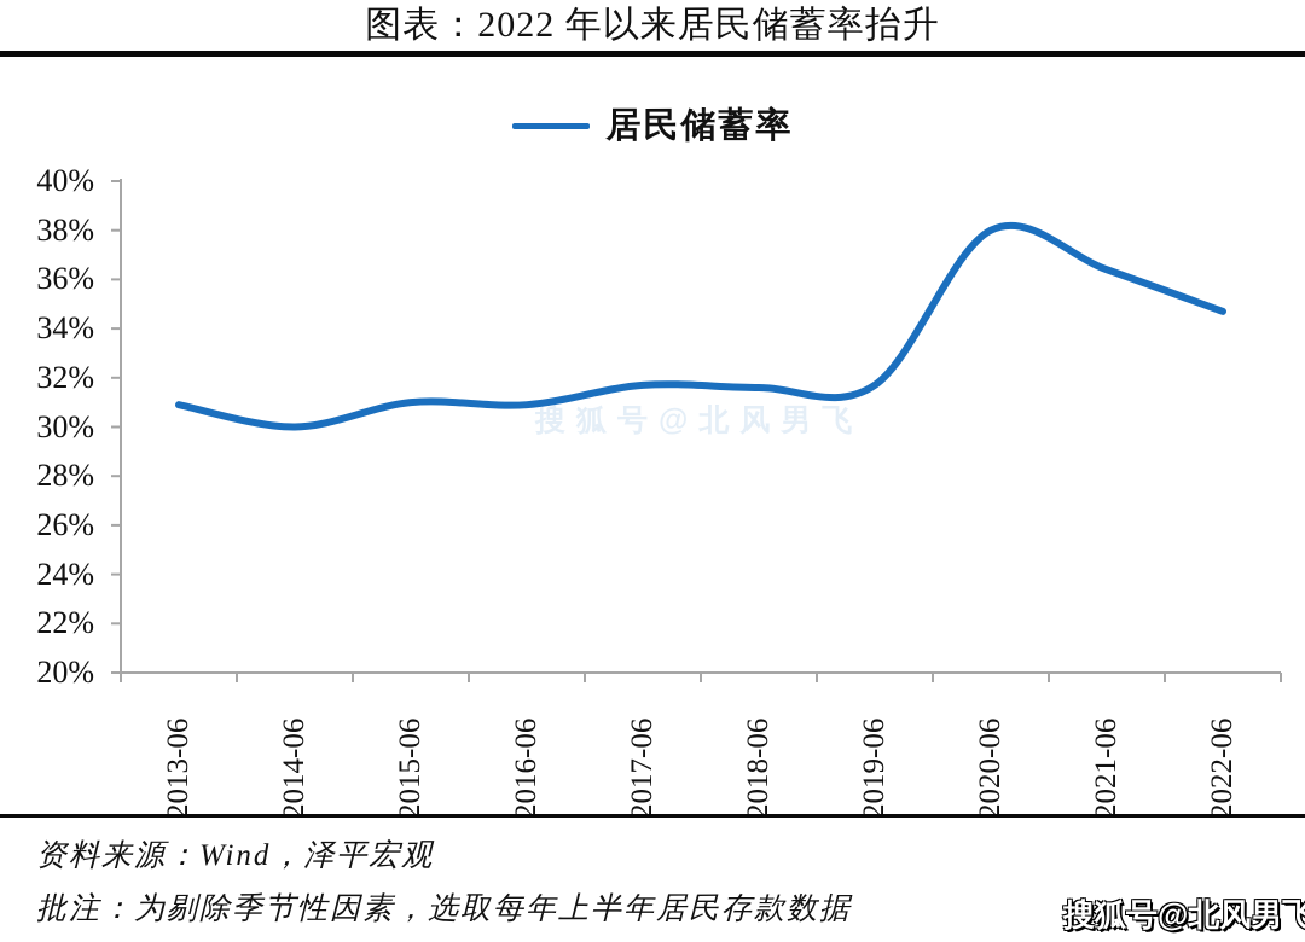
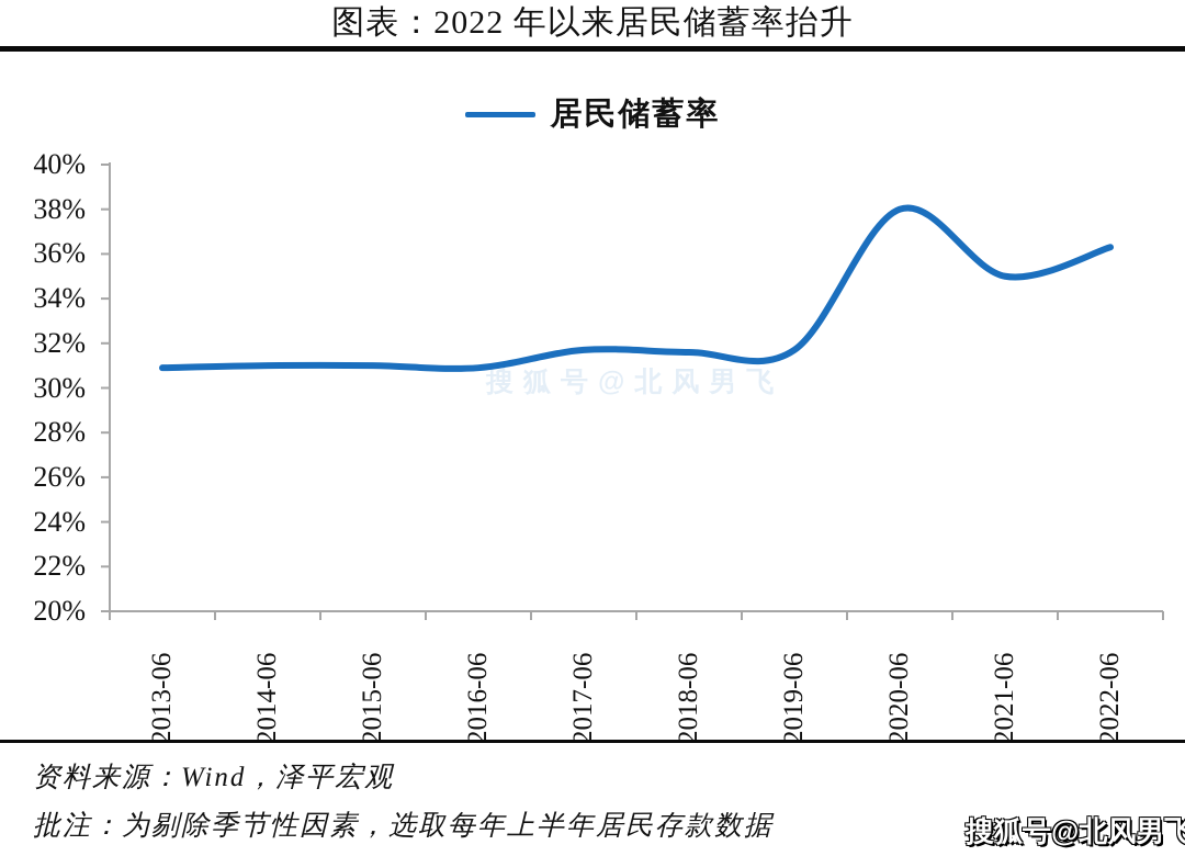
2014-06: 30.0% -> 31.0%
2021-06: 36.4% -> 35.0%
2022-06: 34.7% -> 36.3%
